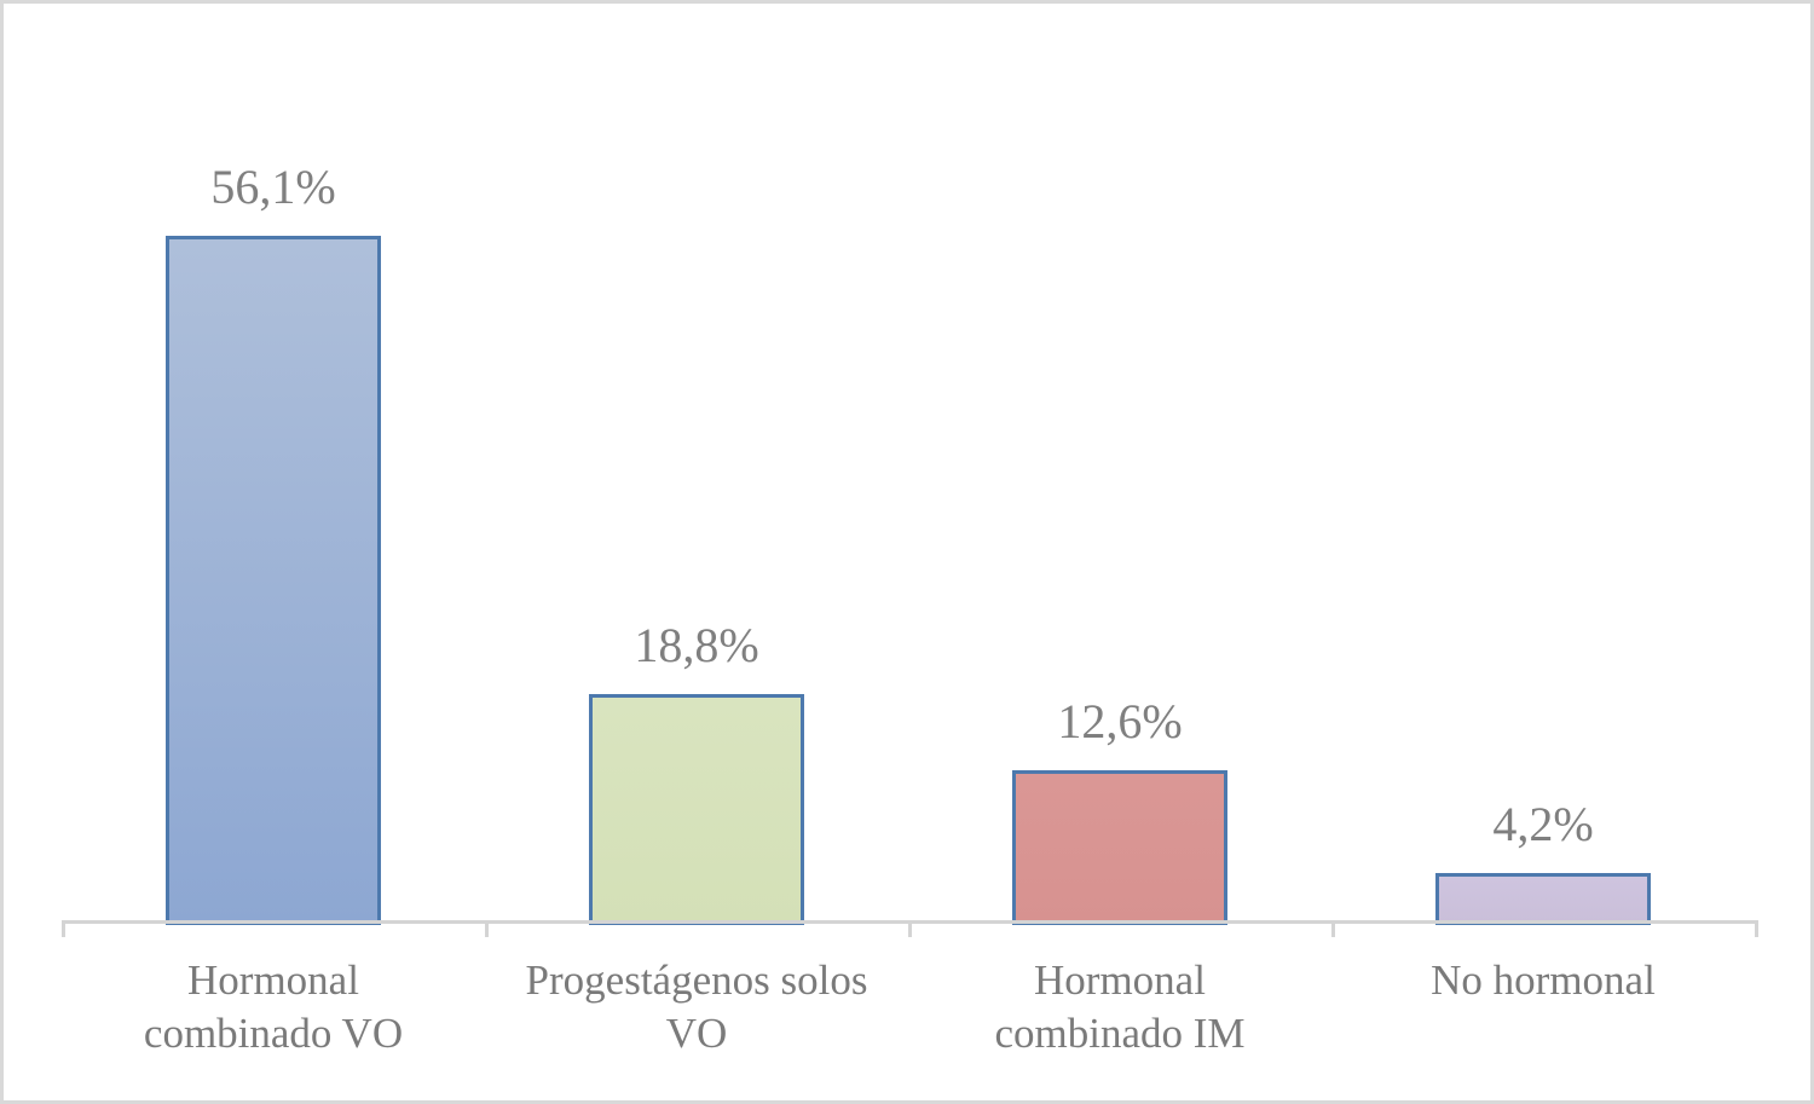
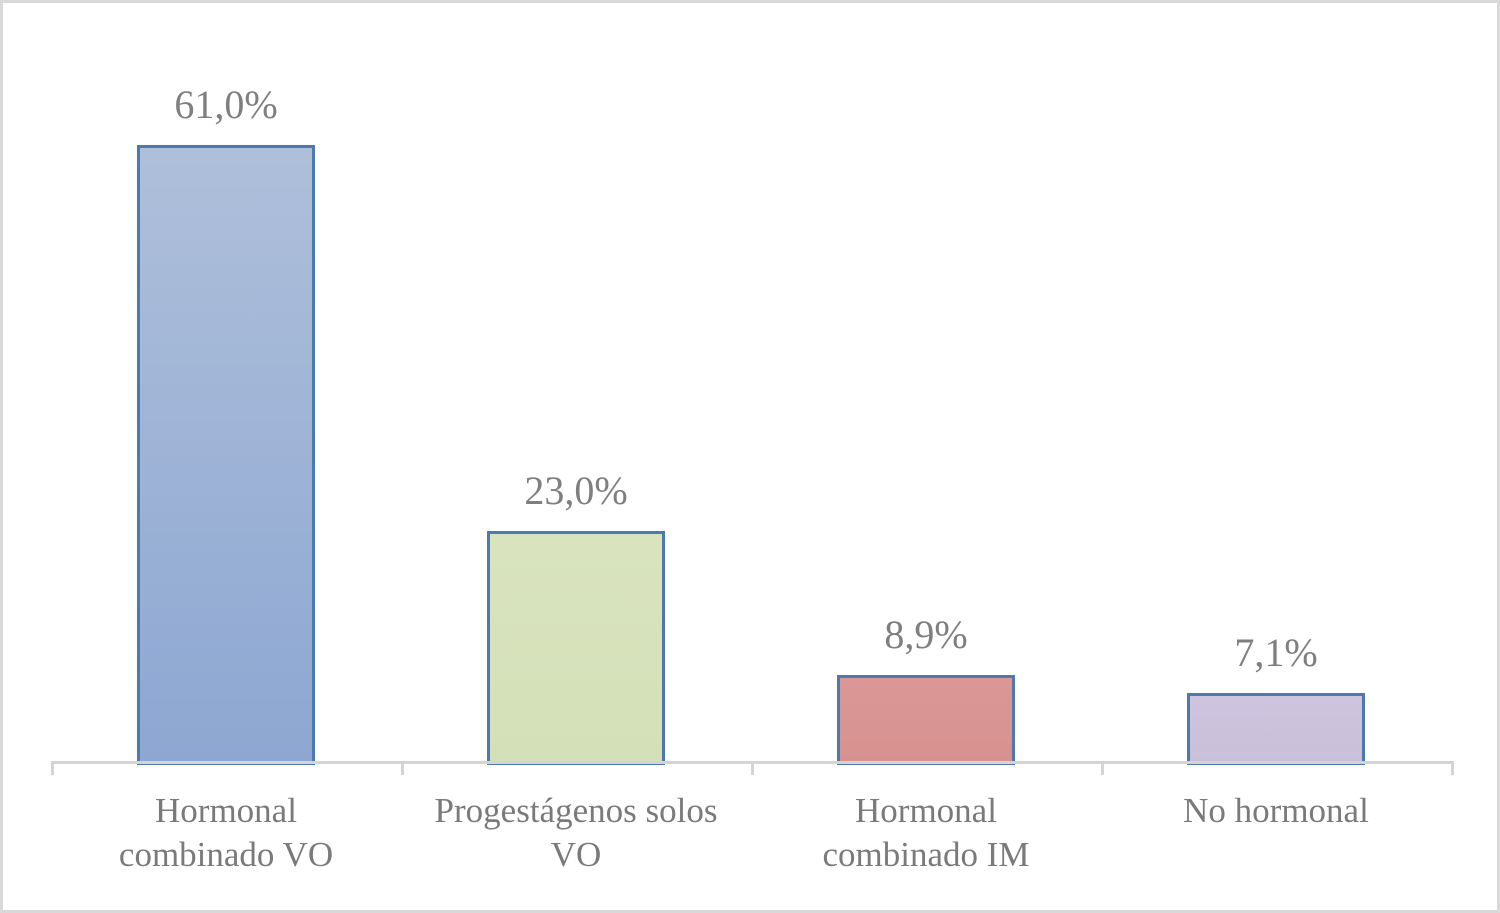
Hormonal combinado VO: 56,1% -> 61,0%
Progestágenos solos VO: 18,8% -> 23,0%
Hormonal combinado IM: 12,6% -> 8,9%
No hormonal: 4,2% -> 7,1%
